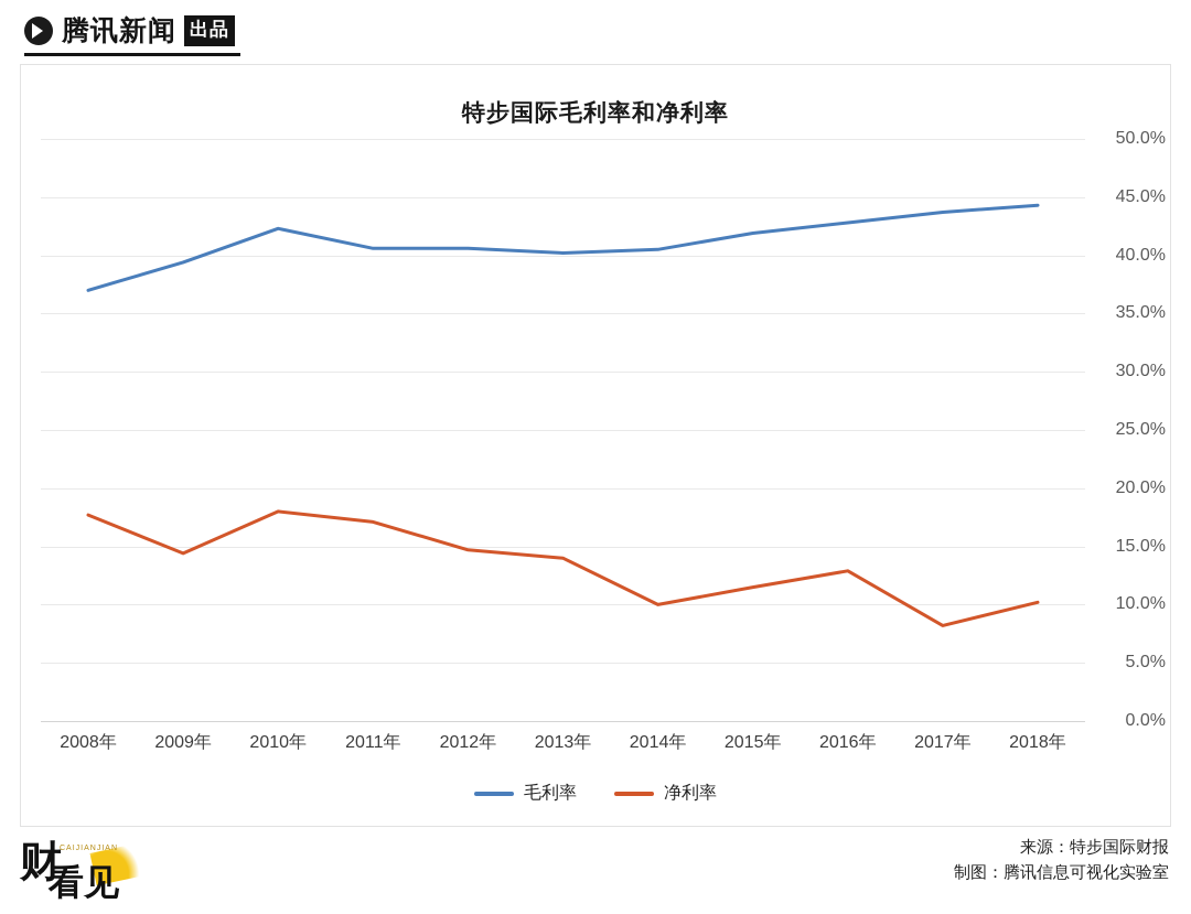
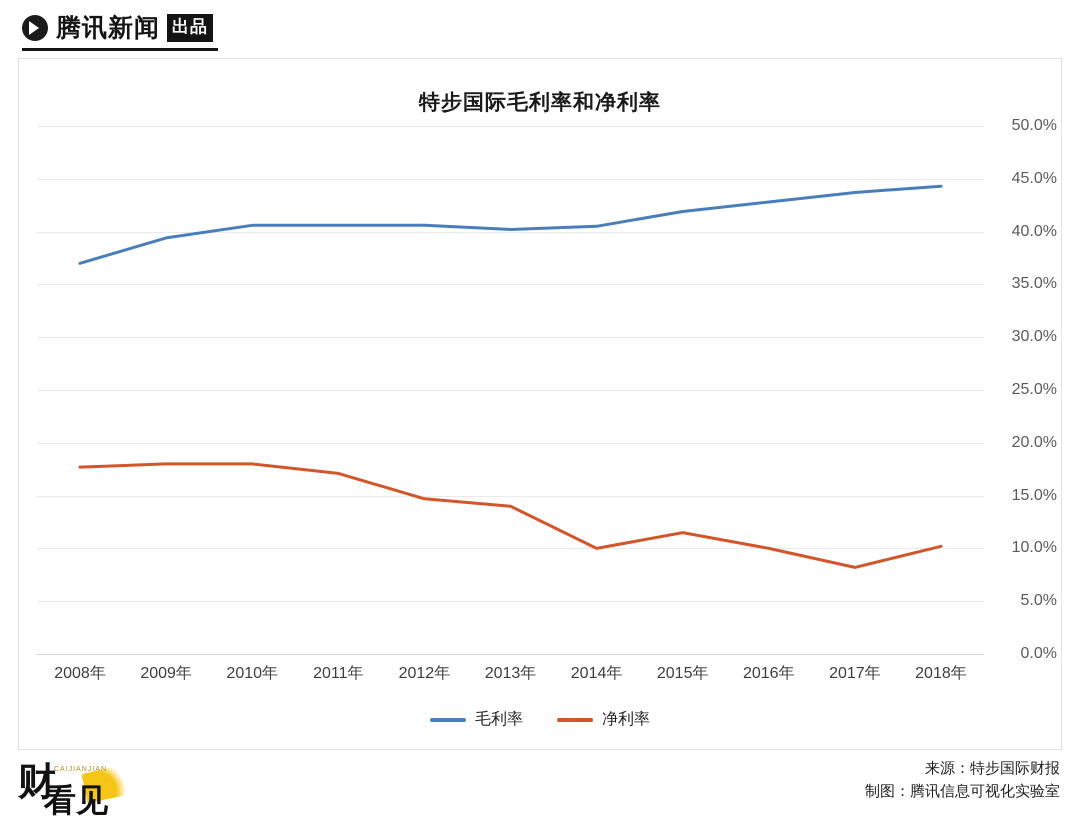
净利率/2009年: 14.4% -> 18.0%
毛利率/2010年: 42.3% -> 40.6%
净利率/2016年: 12.9% -> 10.0%
